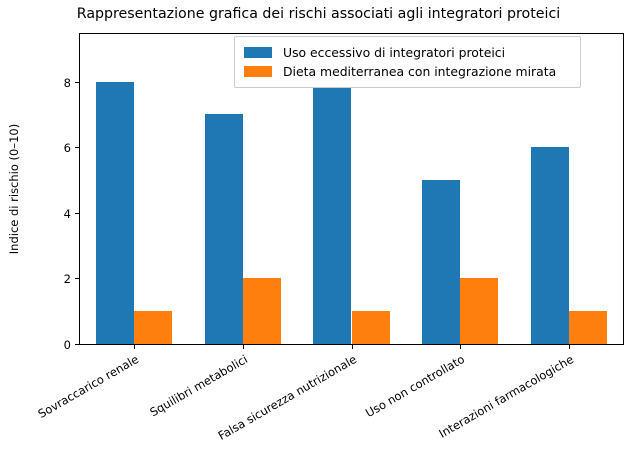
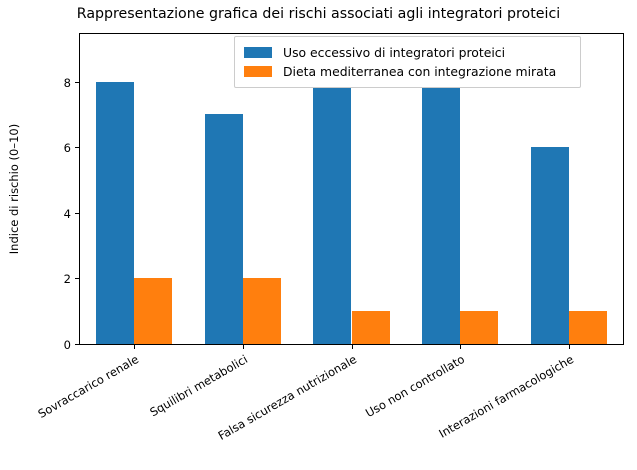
Dieta mediterranea con integrazione mirata/Sovraccarico renale: 1 -> 2
Uso eccessivo di integratori proteici/Uso non controllato: 5 -> 8
Dieta mediterranea con integrazione mirata/Uso non controllato: 2 -> 1
